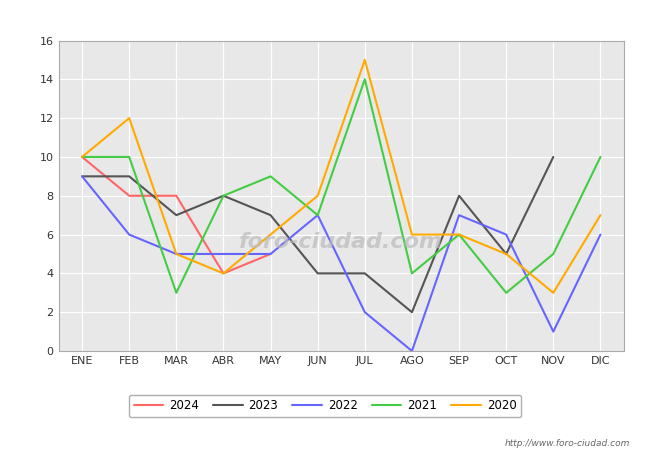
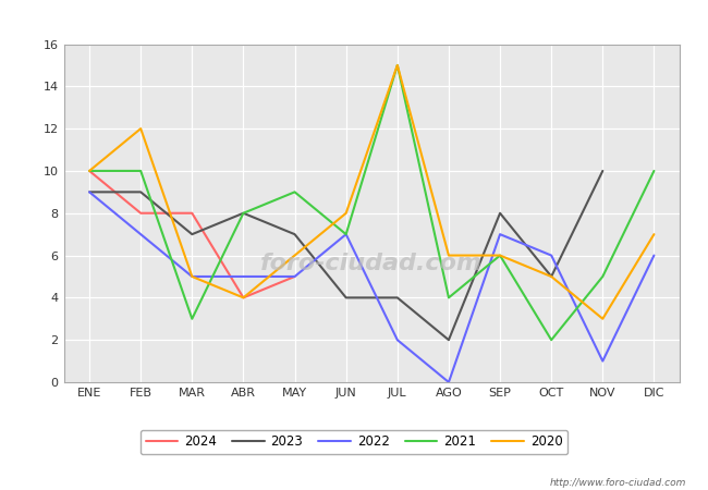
2022/FEB: 6 -> 7
2021/JUL: 14 -> 15
2021/OCT: 3 -> 2
